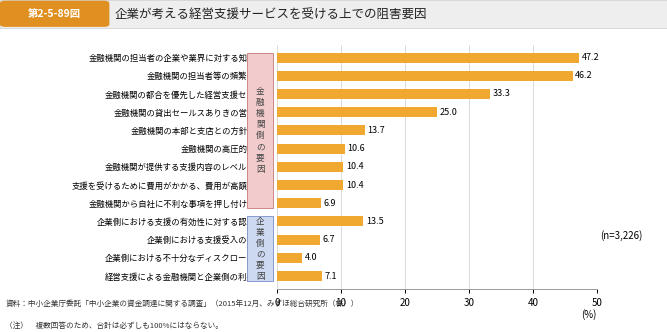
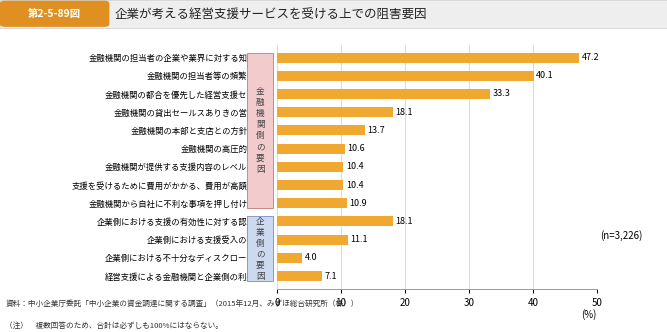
金融機関の担当者等の頻繁な交代: 46.2 -> 40.1
金融機関の貸出セールスありきの営業姿勢: 25.0 -> 18.1
金融機関から自社に不利な事項を押し付けられる: 6.9 -> 10.9
企業側における支援の有効性に対する認識不足: 13.5 -> 18.1
企業側における支援受入の拒否感: 6.7 -> 11.1
